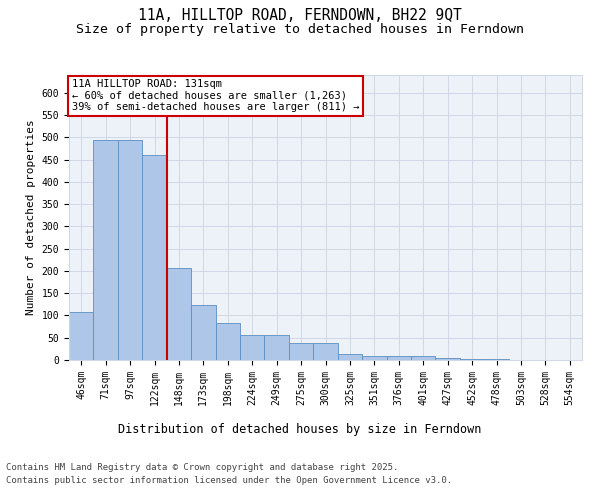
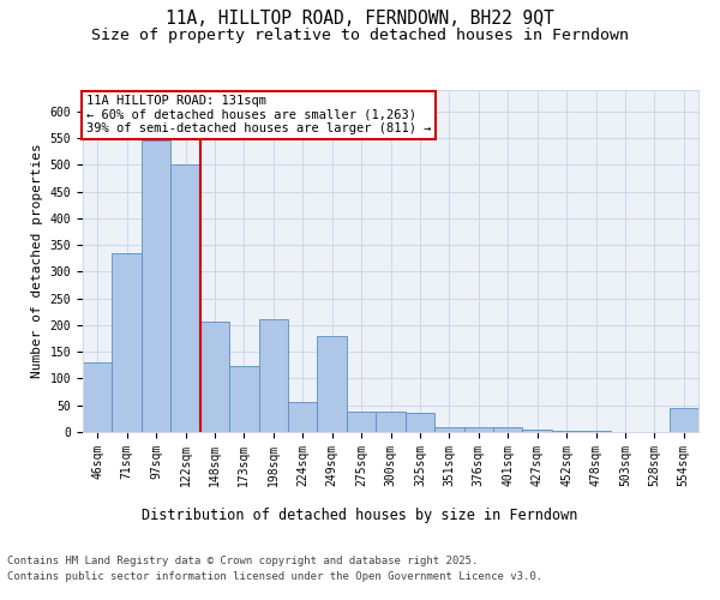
46sqm: 107 -> 130
71sqm: 493 -> 335
97sqm: 493 -> 545
122sqm: 460 -> 500
198sqm: 83 -> 210
249sqm: 57 -> 180
325sqm: 14 -> 35
554sqm: 1 -> 45
